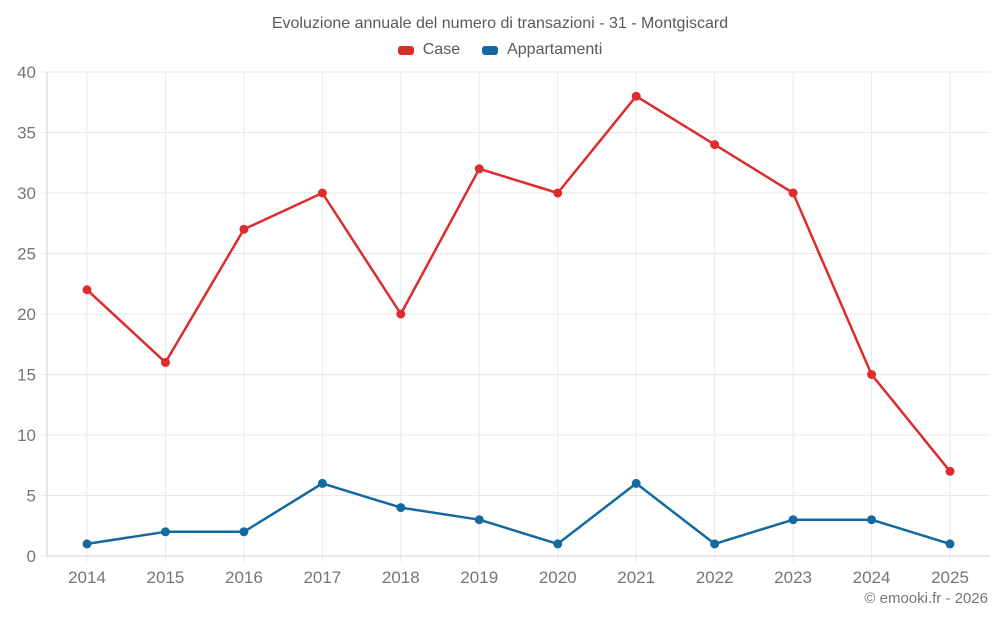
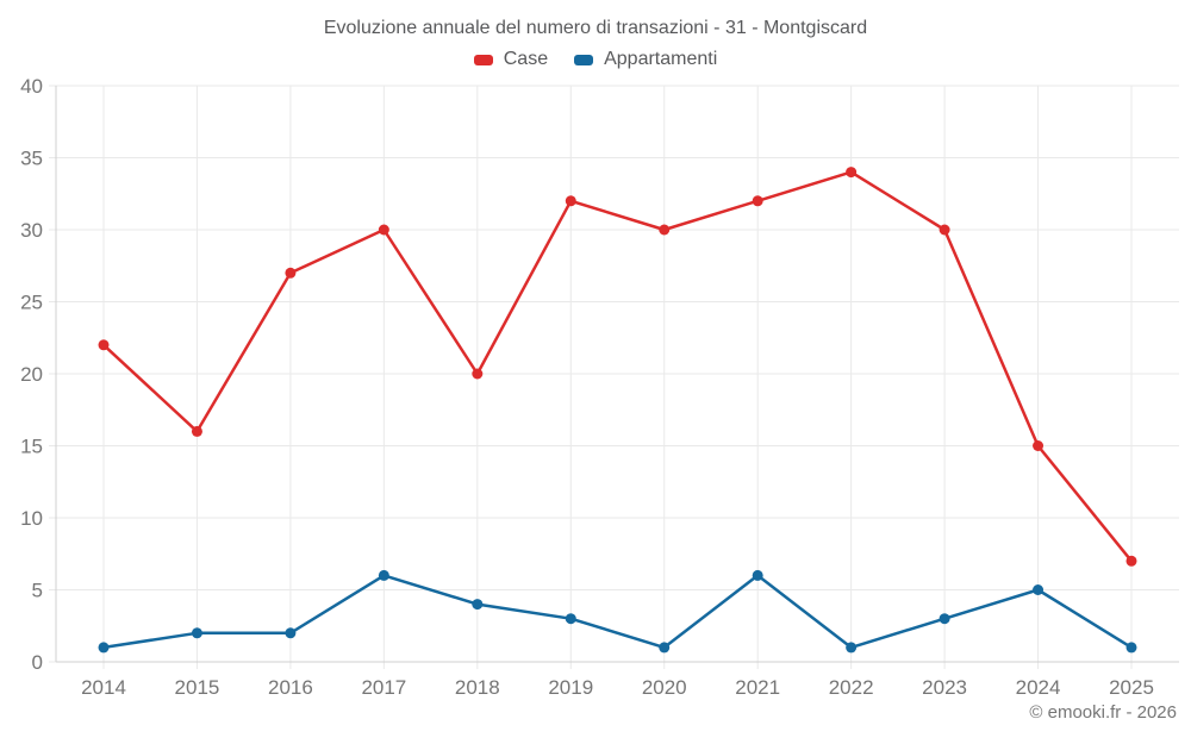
Case/2021: 38 -> 32
Appartamenti/2024: 3 -> 5
